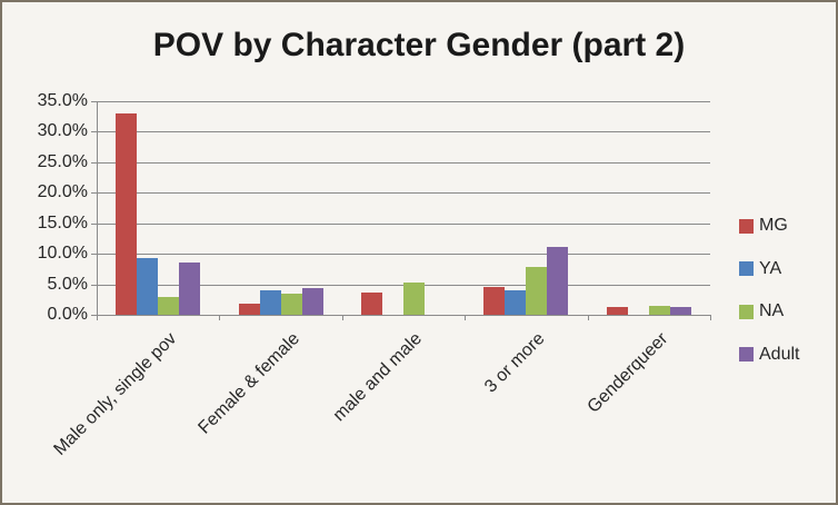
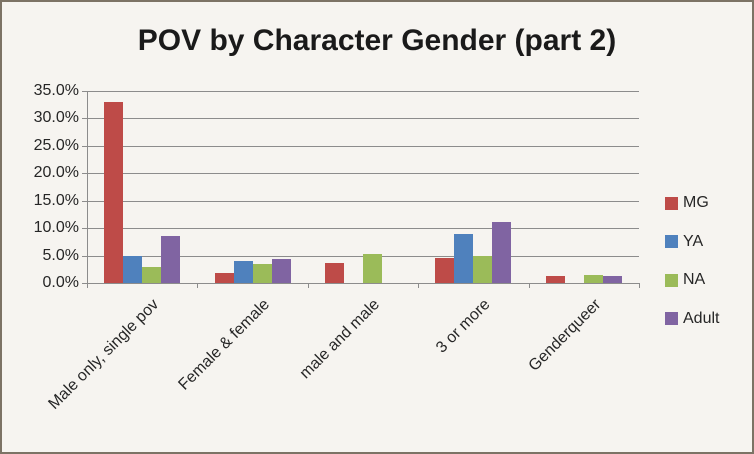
YA/Male only, single pov: 9% -> 5%
YA/3 or more: 4% -> 9%
NA/3 or more: 8% -> 5%
